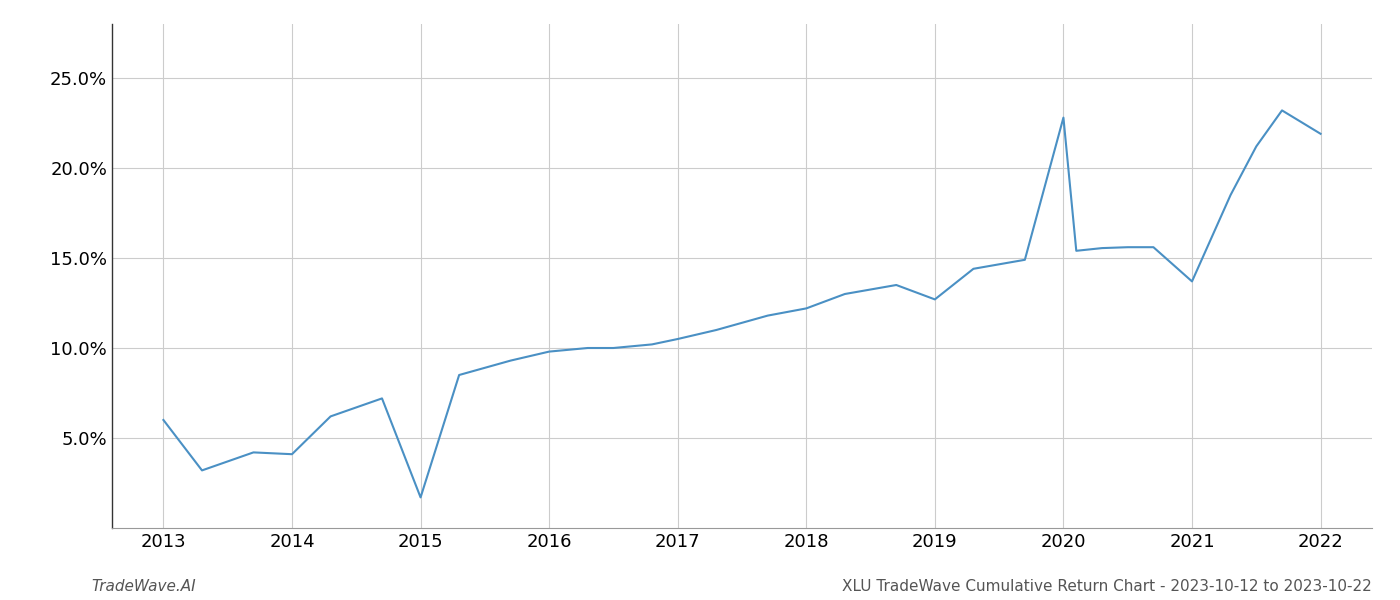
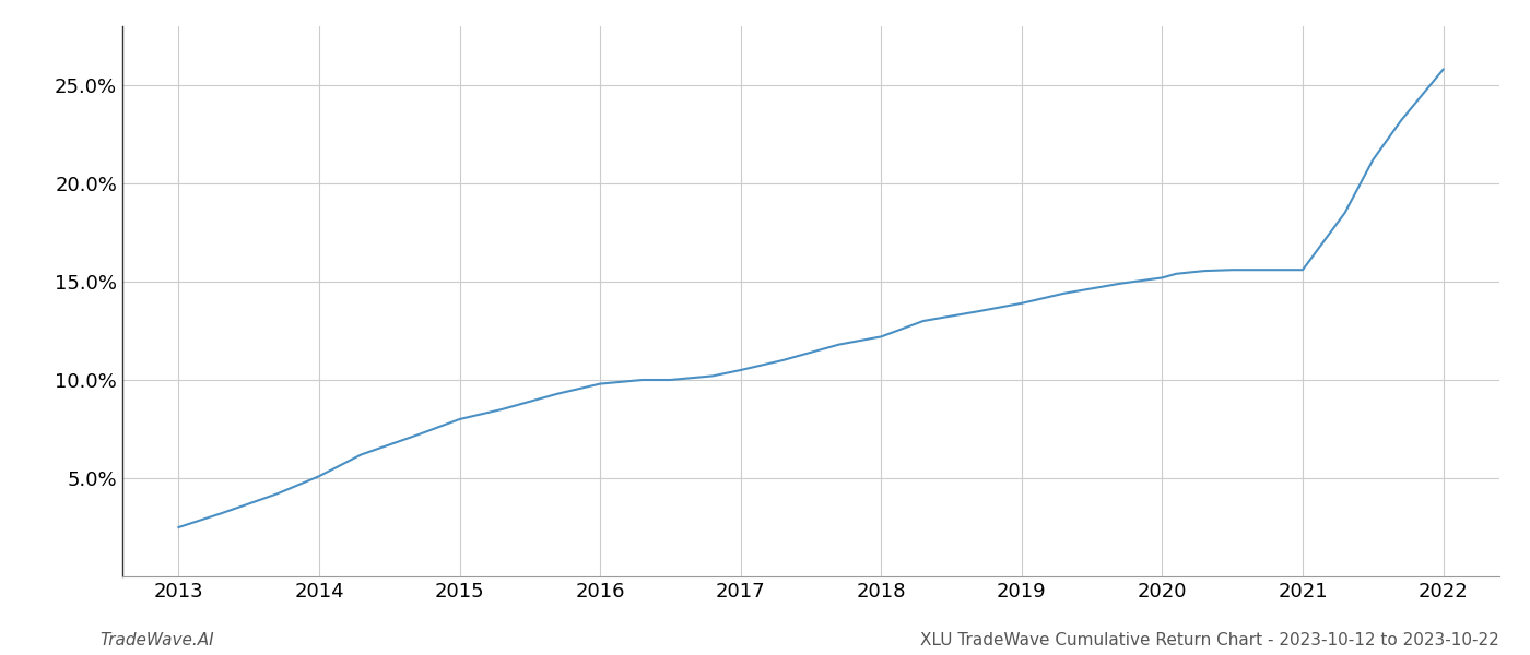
2013: 6.0% -> 2.5%
2014: 4.1% -> 5.1%
2015: 1.7% -> 8.0%
2019: 12.7% -> 13.9%
2020: 22.8% -> 15.2%
2021: 13.7% -> 15.6%
2022: 21.9% -> 25.8%
